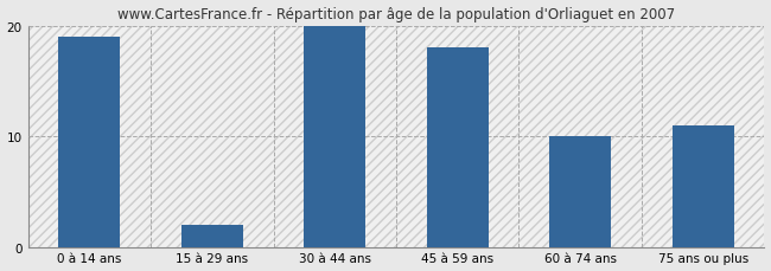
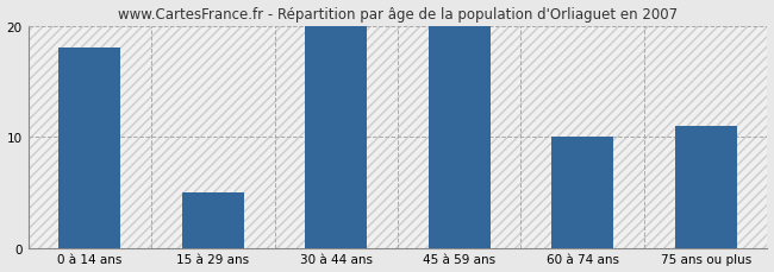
0 à 14 ans: 19 -> 18
15 à 29 ans: 2 -> 5
45 à 59 ans: 18 -> 20
